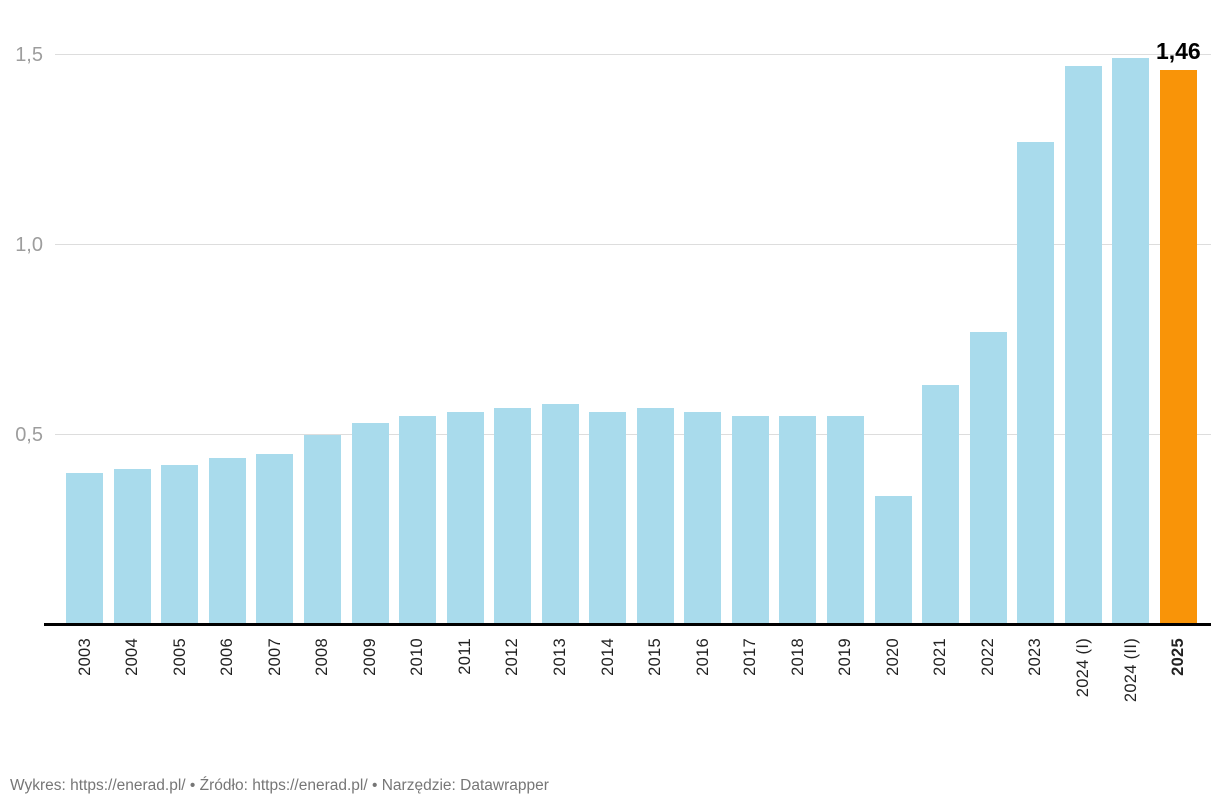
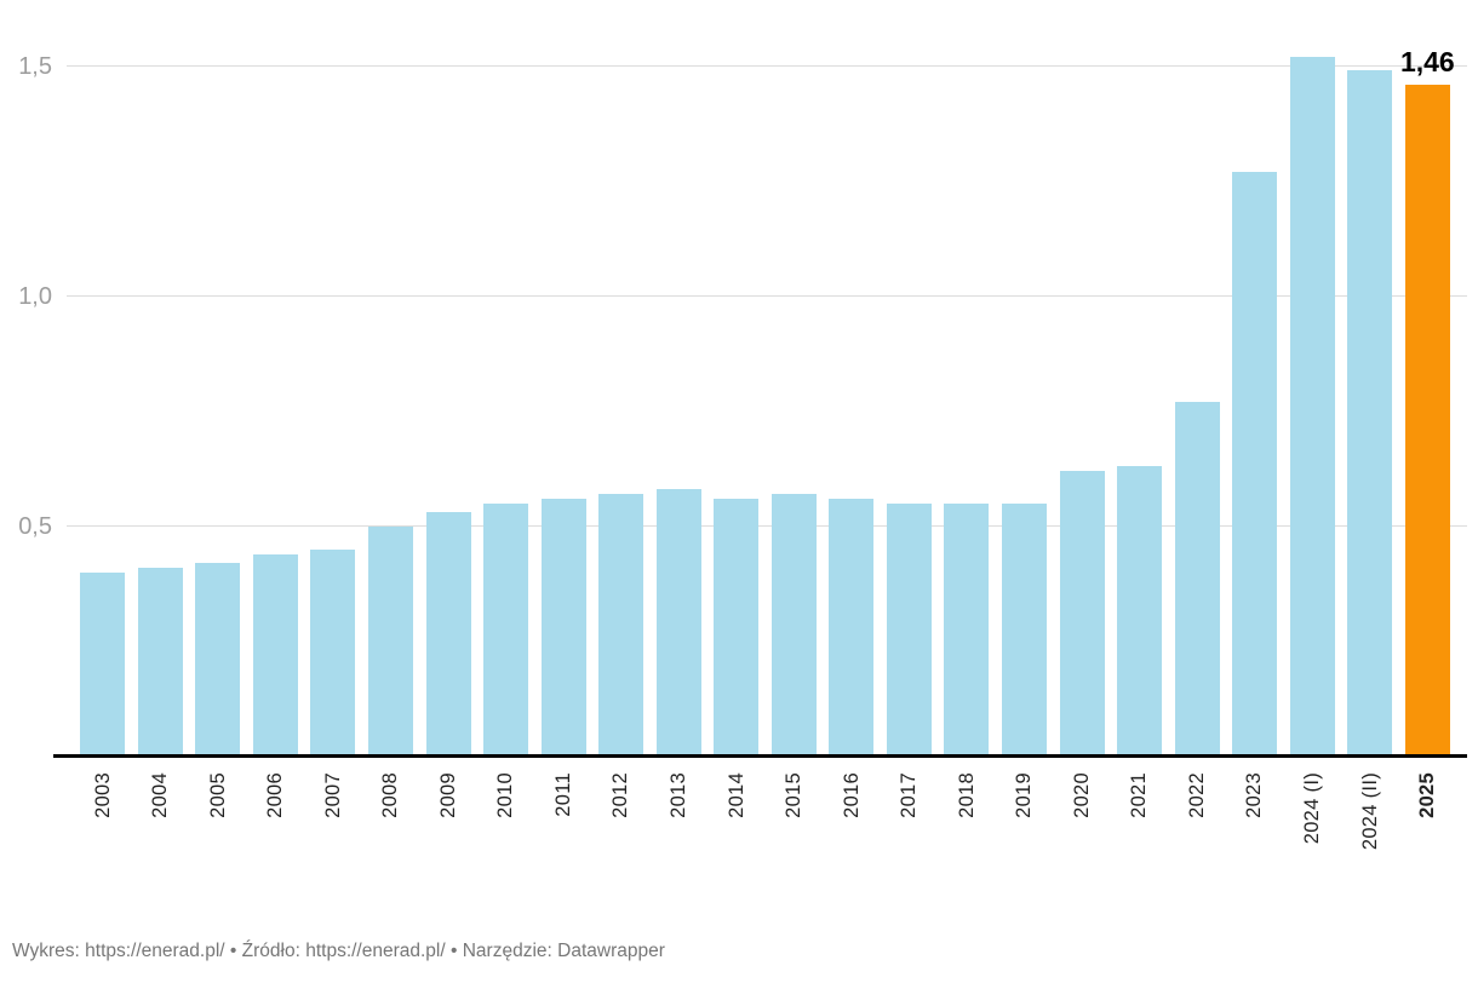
2020: 0,34 -> 0,62
2024 (I): 1,47 -> 1,52
